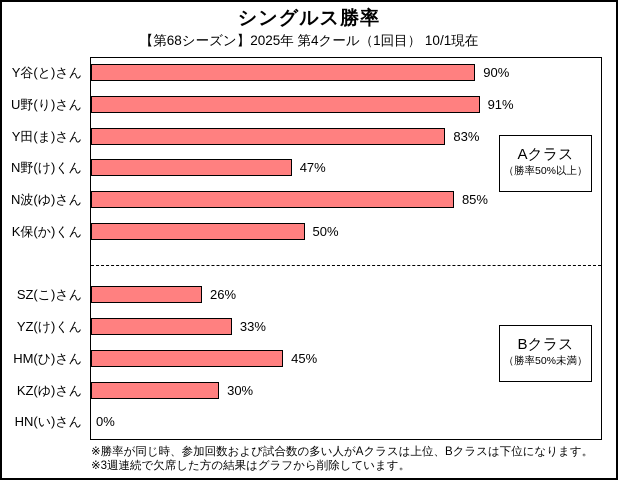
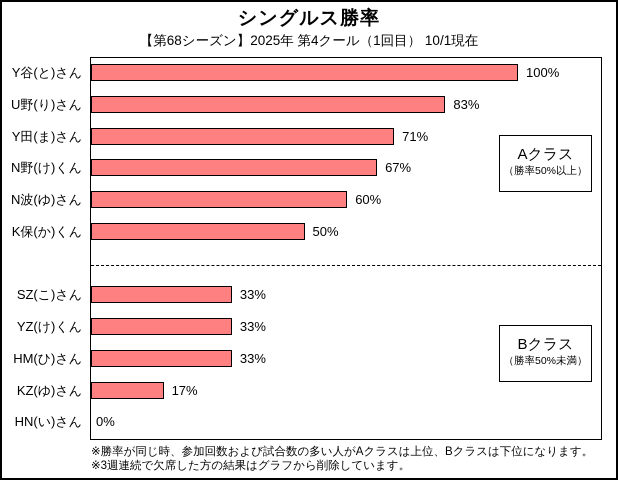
Y谷(と)さん: 90% -> 100%
U野(り)さん: 91% -> 83%
Y田(ま)さん: 83% -> 71%
N野(け)くん: 47% -> 67%
N波(ゆ)さん: 85% -> 60%
SZ(こ)さん: 26% -> 33%
HM(ひ)さん: 45% -> 33%
KZ(ゆ)さん: 30% -> 17%
